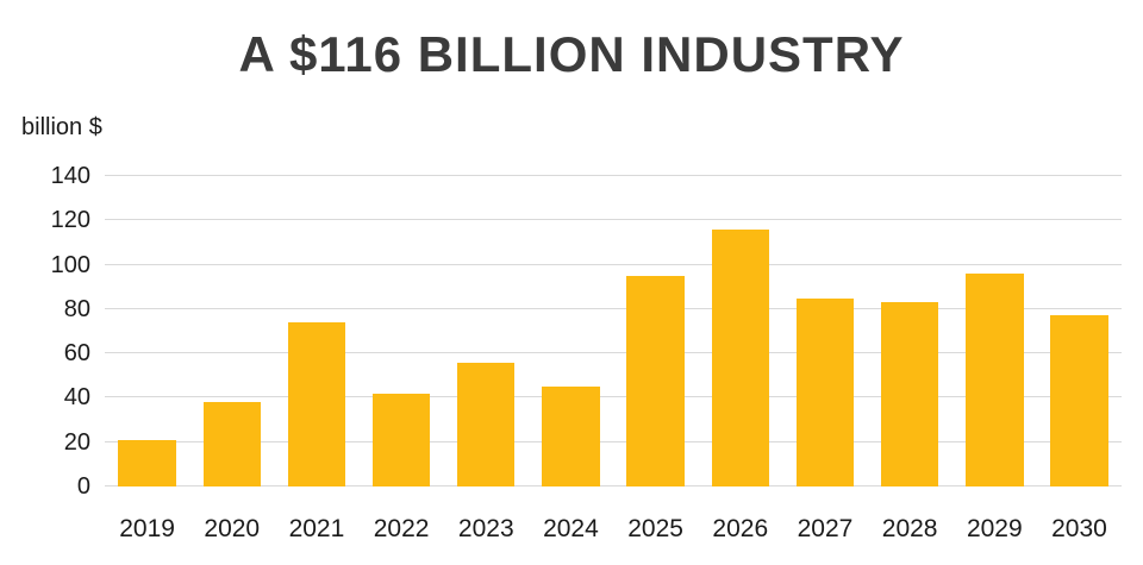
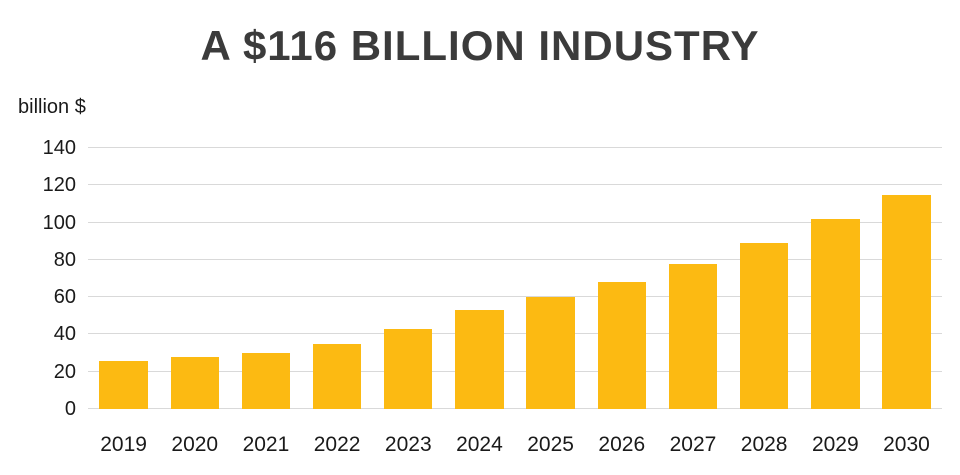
2019: 21 -> 26
2020: 38 -> 28
2021: 74 -> 30
2022: 42 -> 35
2023: 56 -> 43
2024: 45 -> 53
2025: 95 -> 60
2026: 116 -> 68
2027: 85 -> 78
2028: 83 -> 89
2029: 96 -> 102
2030: 77 -> 115
